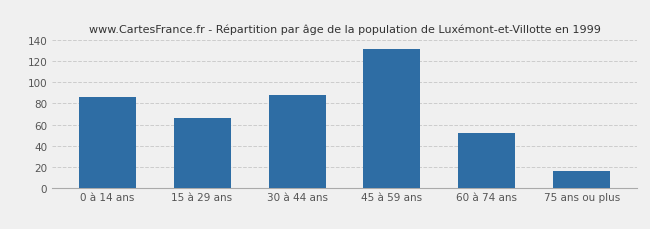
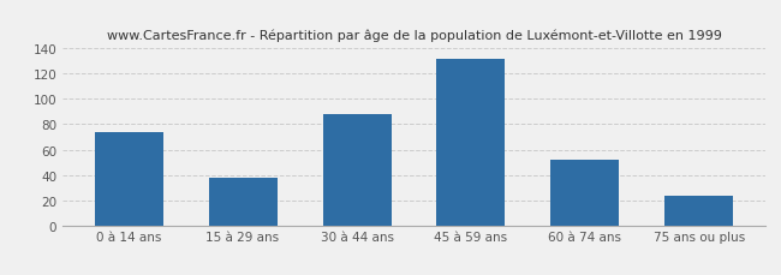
0 à 14 ans: 86 -> 74
15 à 29 ans: 66 -> 38
75 ans ou plus: 16 -> 23
